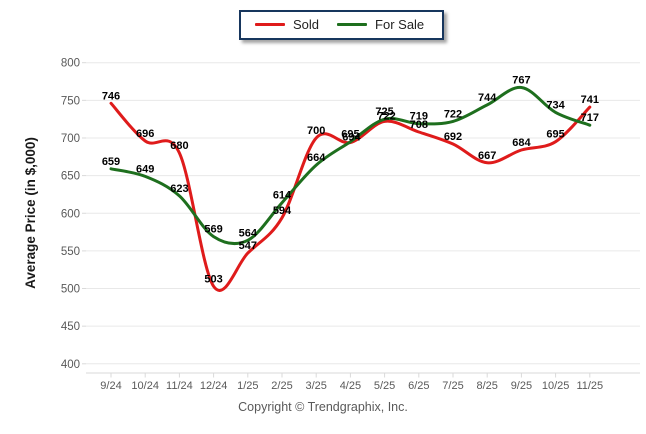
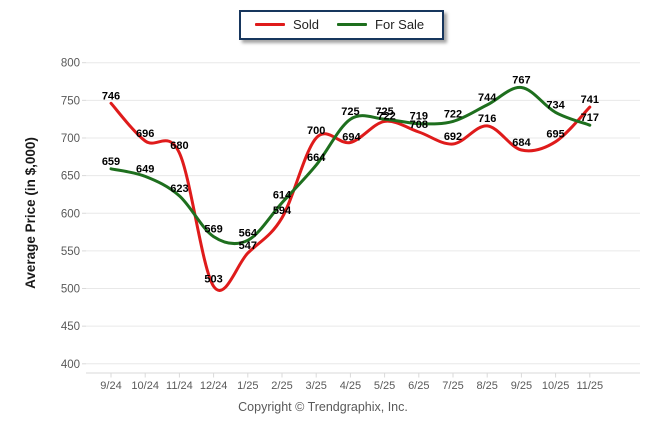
For Sale/4/25: 695 -> 725
Sold/8/25: 667 -> 716
